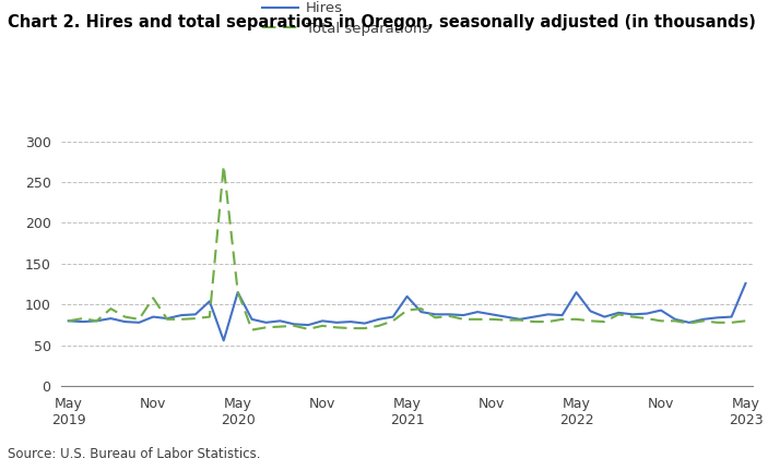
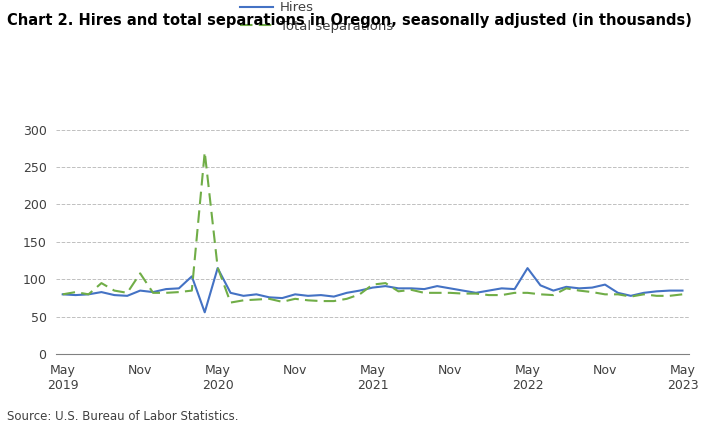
Hires/May 2021: 110 -> 89
Hires/May 2023: 126 -> 85
